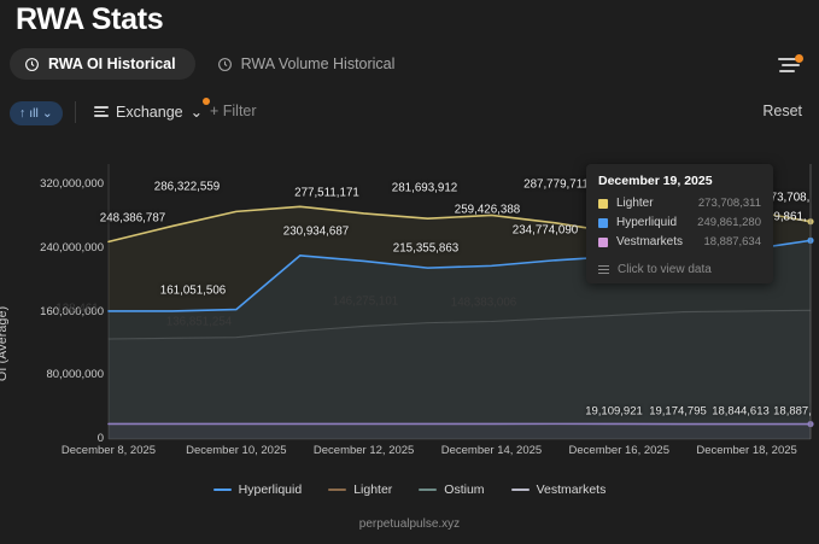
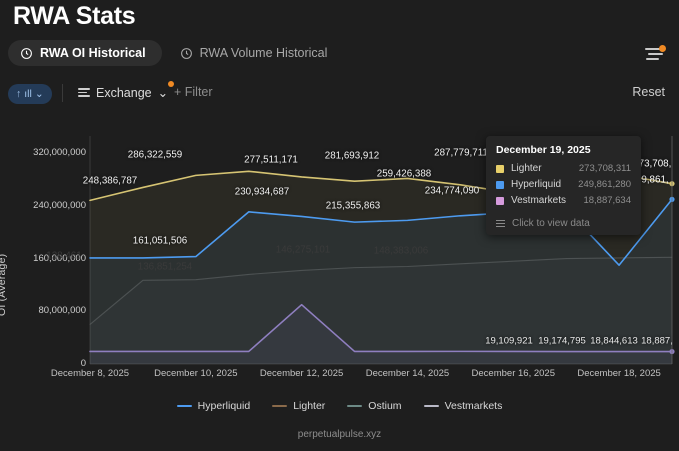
Ostium/December 8, 2025: 130000000 -> 60000000
Vestmarkets/December 12, 2025: 20000000 -> 90000000
Hyperliquid/December 18, 2025: 240000000 -> 150000000
